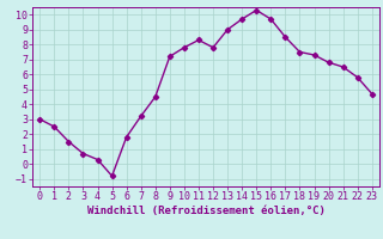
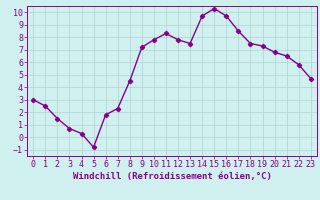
7: 3.2 -> 2.3
13: 9.0 -> 7.5
